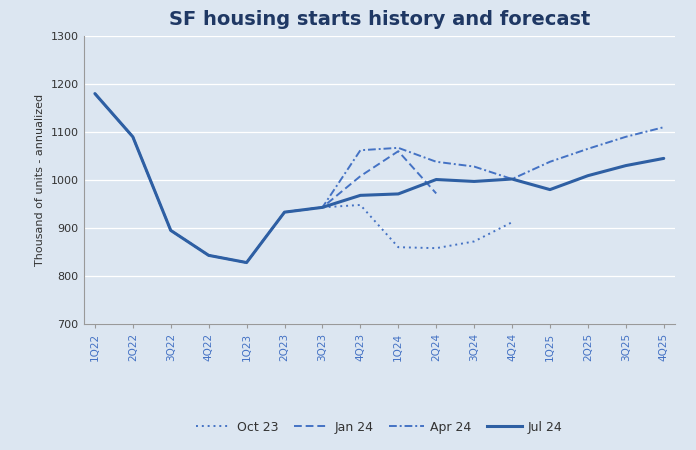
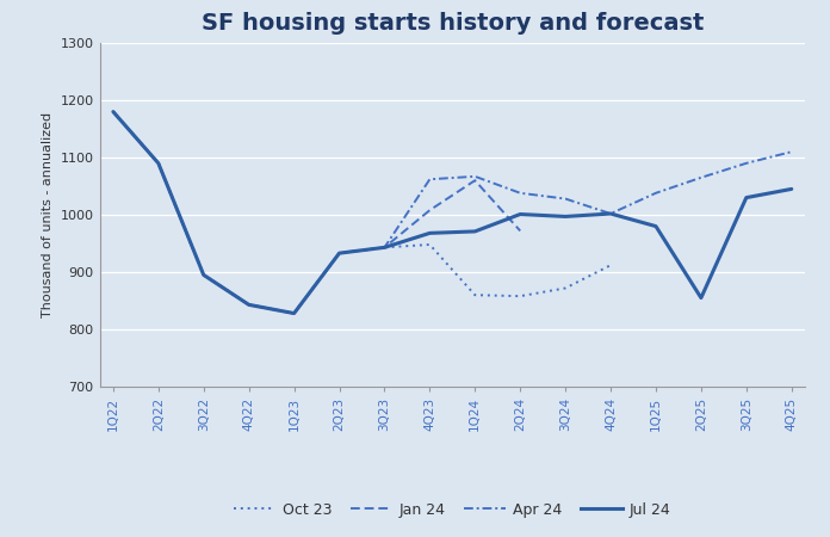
Jul 24/2Q25: 1009 -> 855
